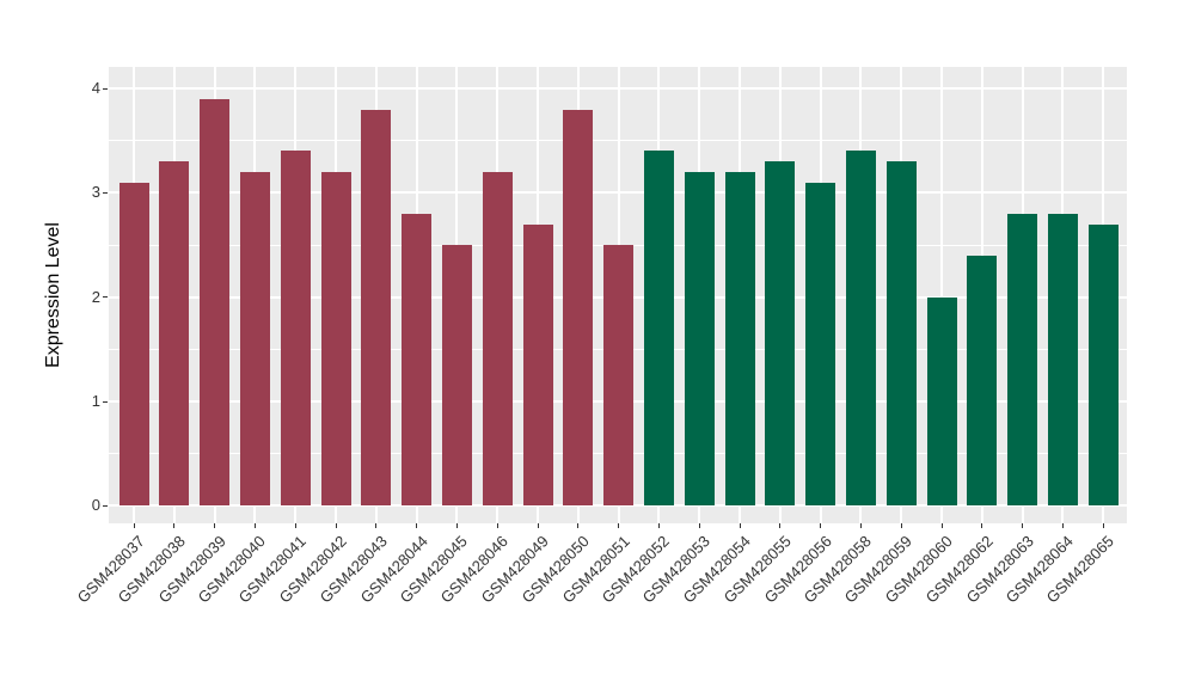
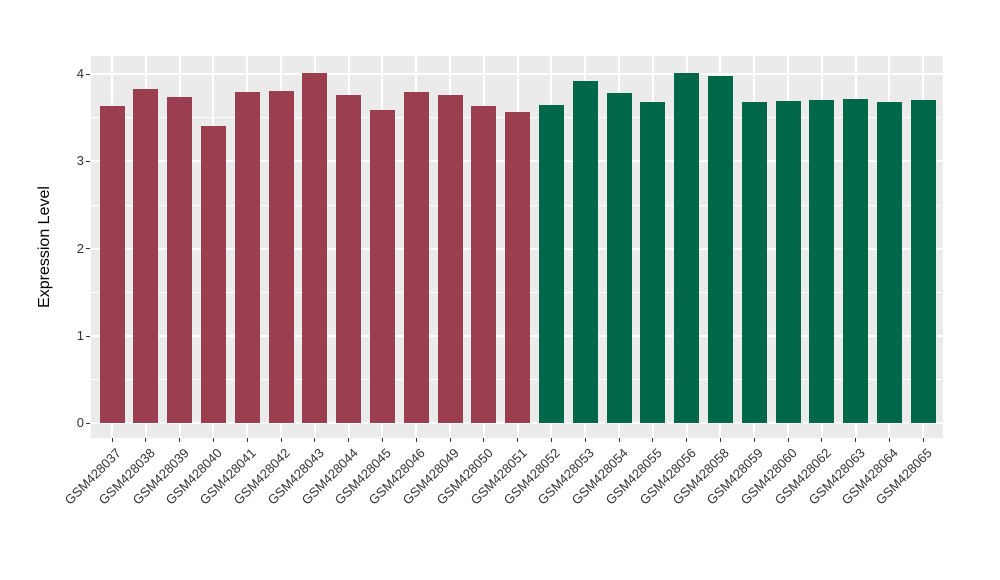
GSM428037: 3.1 -> 3.6
GSM428038: 3.3 -> 3.8
GSM428039: 3.9 -> 3.7
GSM428040: 3.2 -> 3.4
GSM428041: 3.4 -> 3.8
GSM428042: 3.2 -> 3.8
GSM428043: 3.8 -> 4.0
GSM428044: 2.8 -> 3.8
GSM428045: 2.5 -> 3.6
GSM428046: 3.2 -> 3.8
GSM428049: 2.7 -> 3.8
GSM428050: 3.8 -> 3.6
GSM428051: 2.5 -> 3.6
GSM428052: 3.4 -> 3.6
GSM428053: 3.2 -> 3.9
GSM428054: 3.2 -> 3.8
GSM428055: 3.3 -> 3.7
GSM428056: 3.1 -> 4.0
GSM428058: 3.4 -> 4.0
GSM428059: 3.3 -> 3.7
GSM428060: 2.0 -> 3.7
GSM428062: 2.4 -> 3.7
GSM428063: 2.8 -> 3.7
GSM428064: 2.8 -> 3.7
GSM428065: 2.7 -> 3.7
